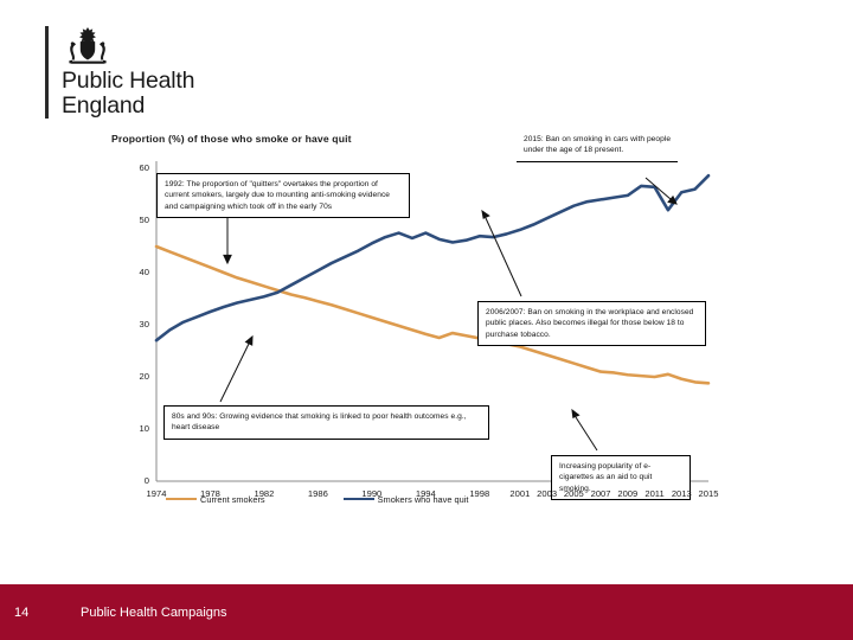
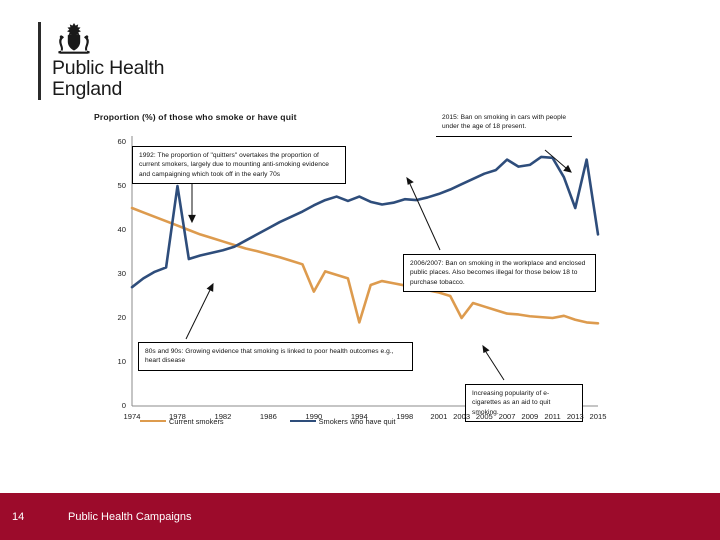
Smokers who have quit/1978: 32 -> 50
Current smokers/1990: 31 -> 26
Current smokers/1994: 28 -> 19
Current smokers/2003: 24 -> 20
Smokers who have quit/2007: 54 -> 56
Smokers who have quit/2013: 55 -> 45
Smokers who have quit/2015: 59 -> 39
